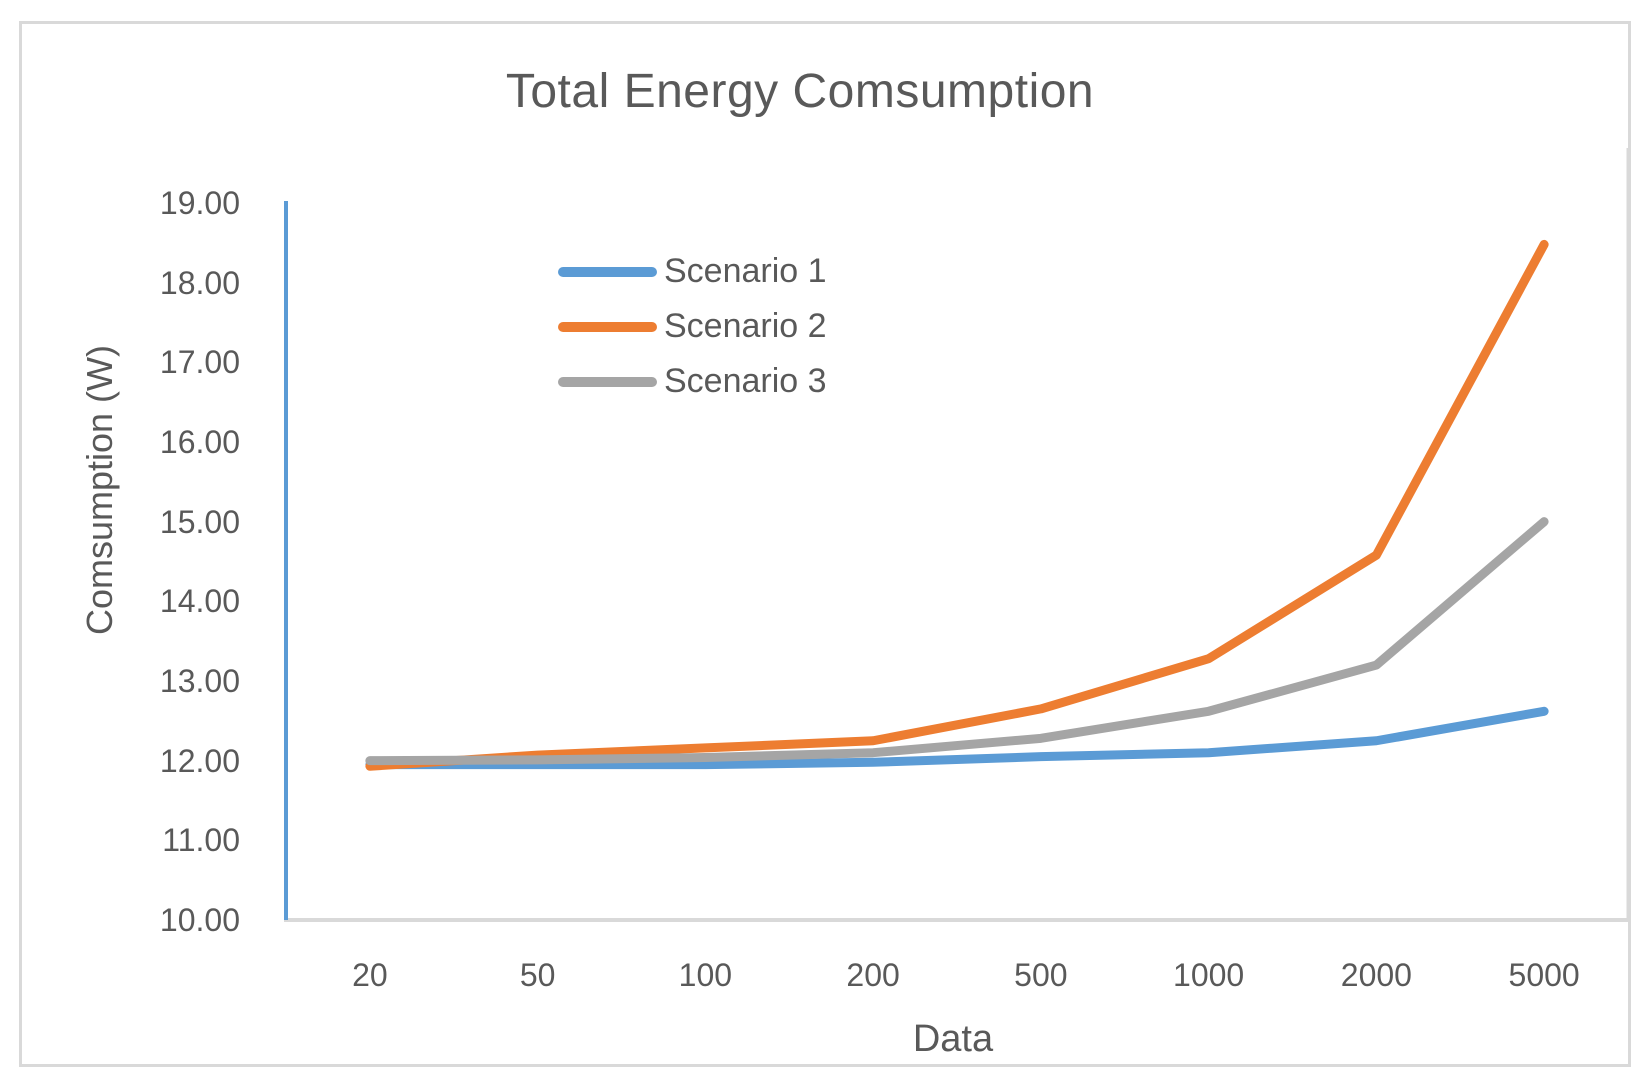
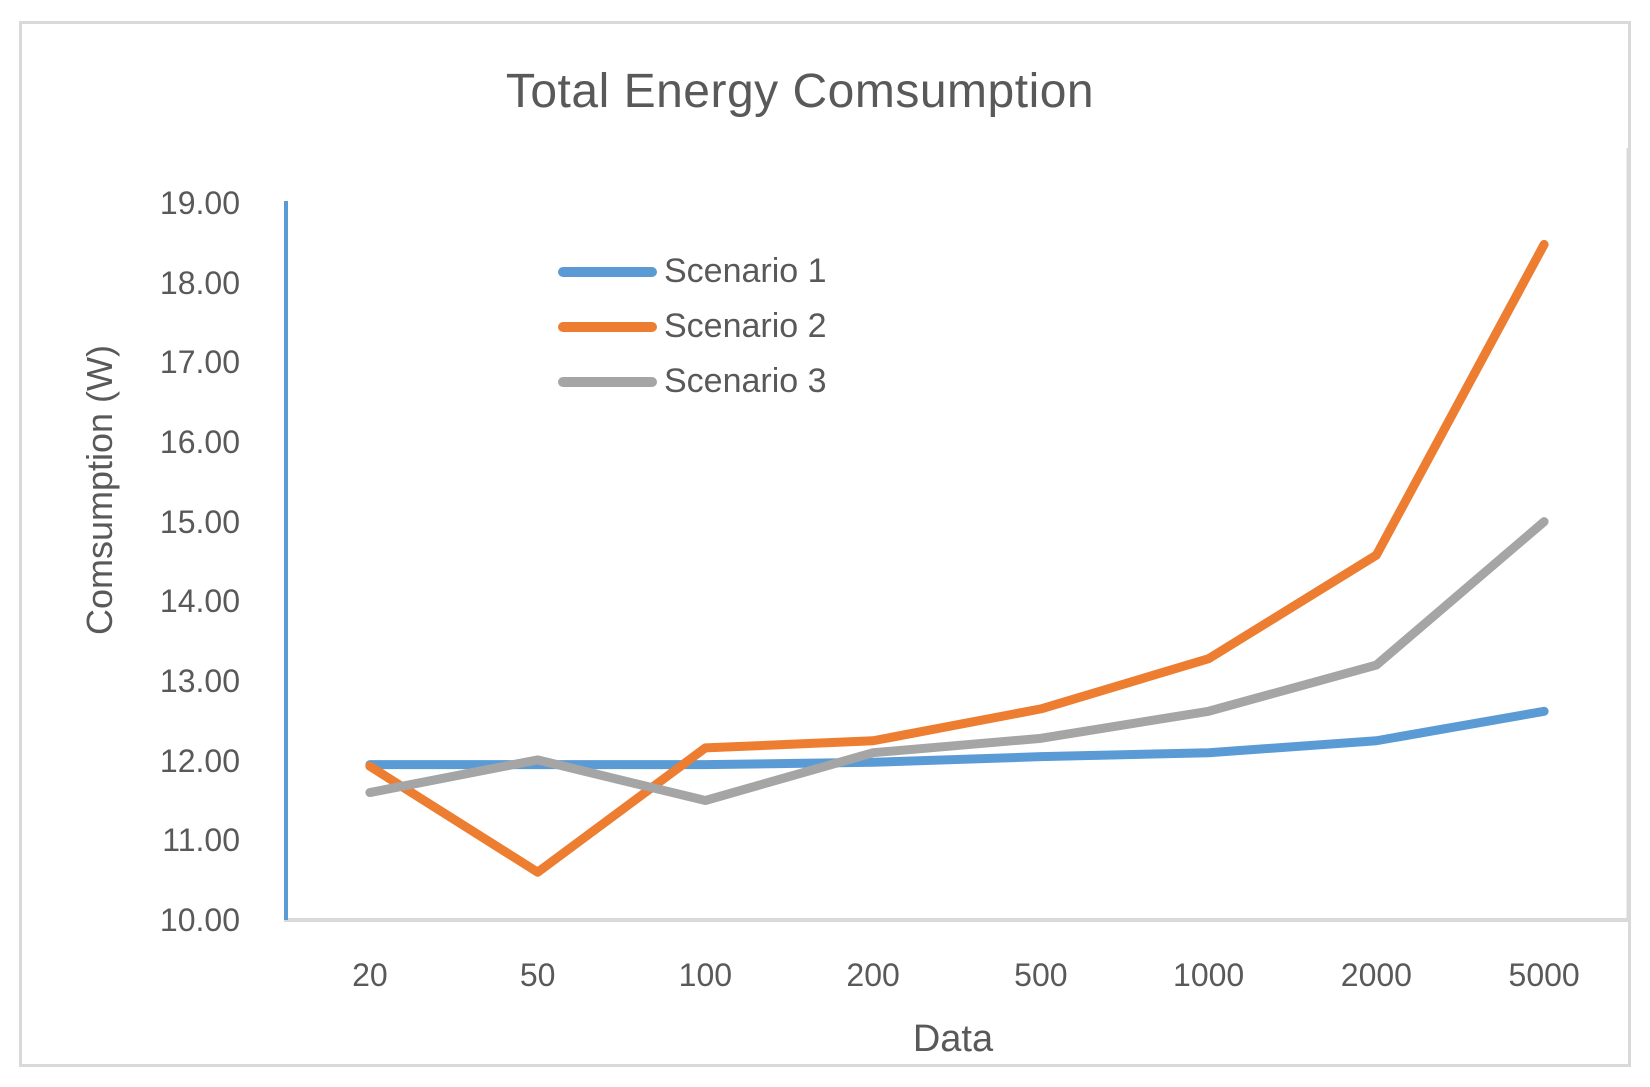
Scenario 3/20: 12.0 -> 11.6
Scenario 2/50: 12.1 -> 10.6
Scenario 3/100: 12.0 -> 11.5
